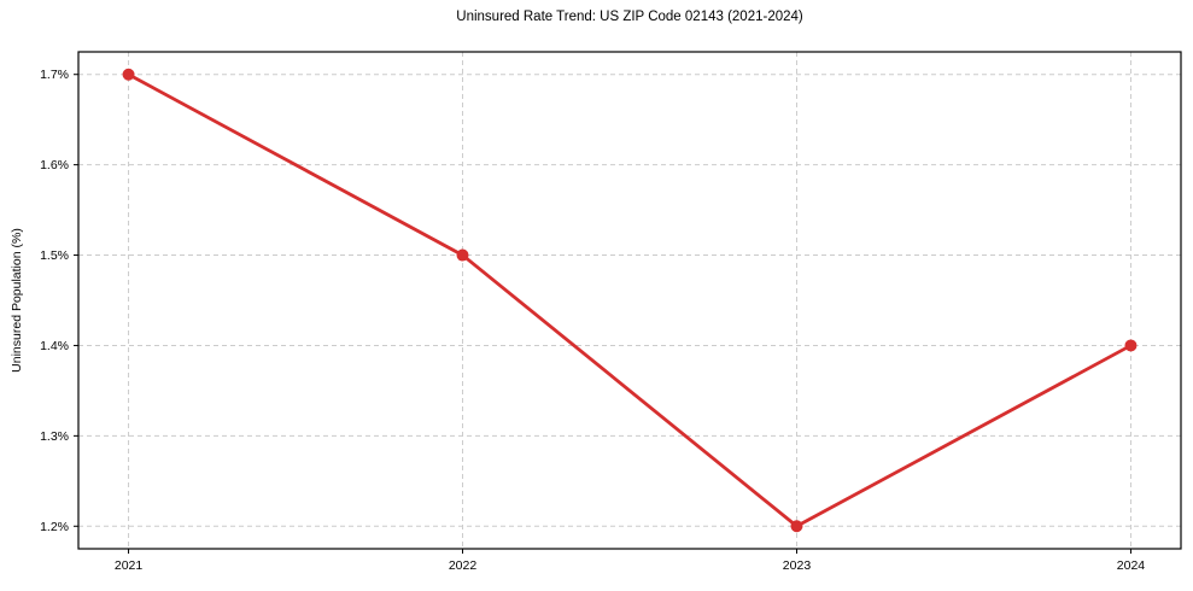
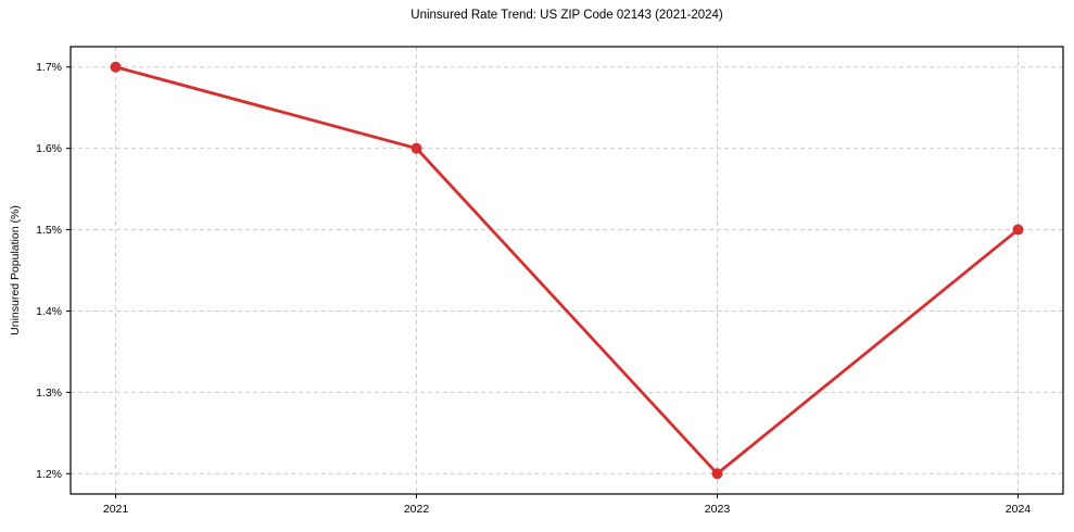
2022: 1.5% -> 1.6%
2024: 1.4% -> 1.5%
